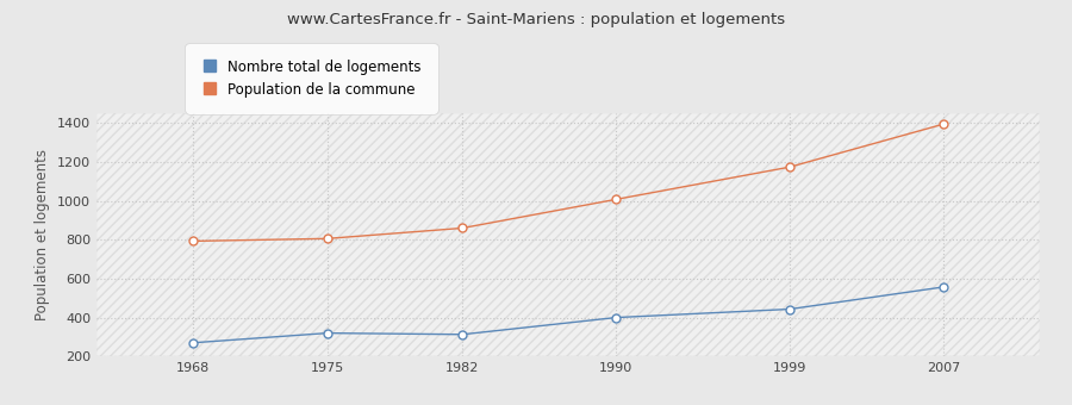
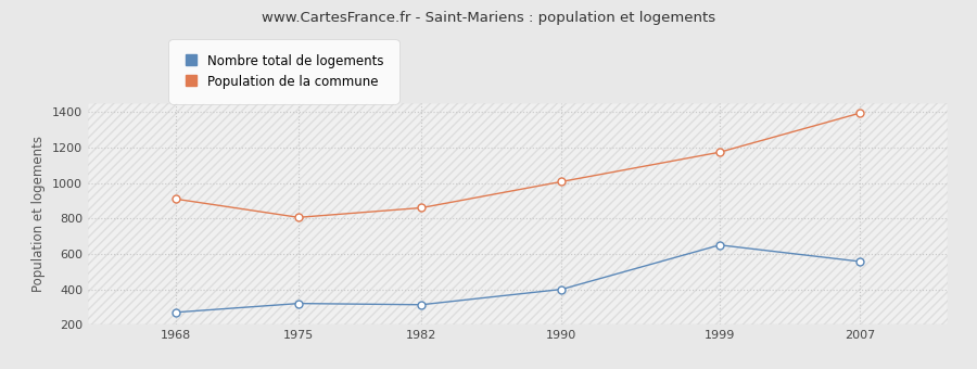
Population de la commune/1968: 790 -> 910
Nombre total de logements/1999: 440 -> 650
